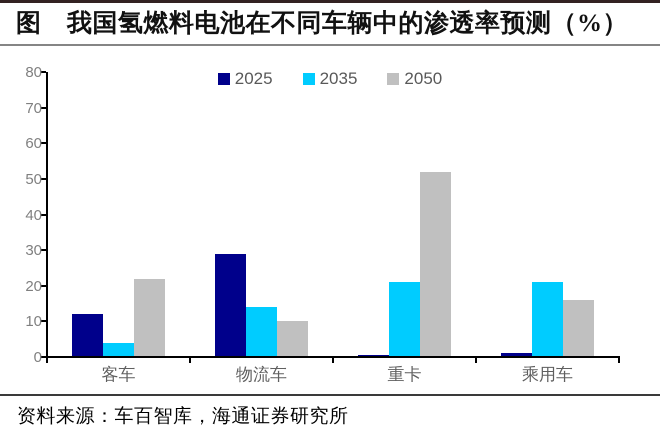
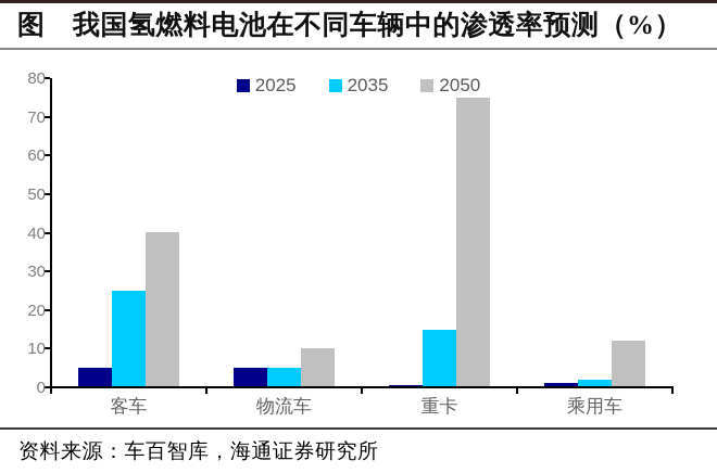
2025/客车: 12 -> 5
2035/客车: 4 -> 25
2050/客车: 22 -> 40
2025/物流车: 29 -> 5
2035/物流车: 14 -> 5
2035/重卡: 21 -> 15
2050/重卡: 52 -> 75
2035/乘用车: 21 -> 2
2050/乘用车: 16 -> 12
